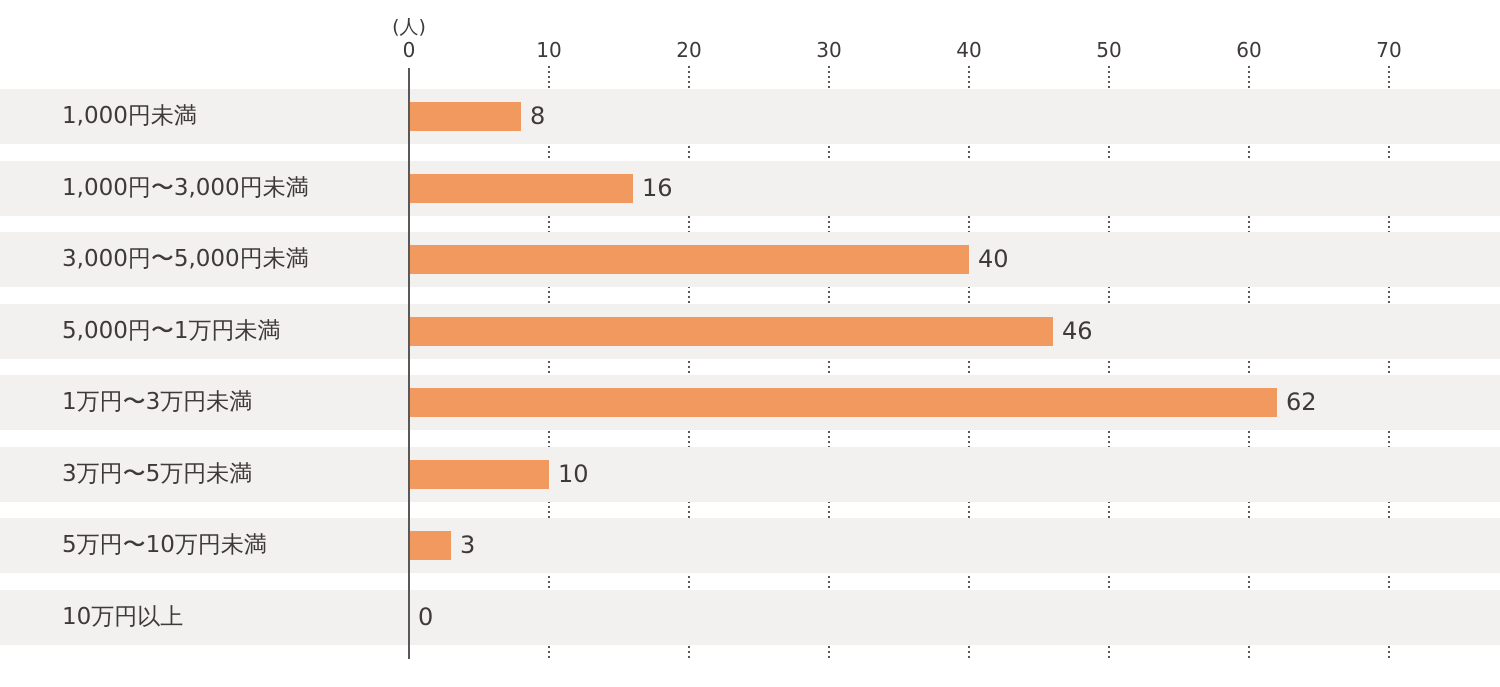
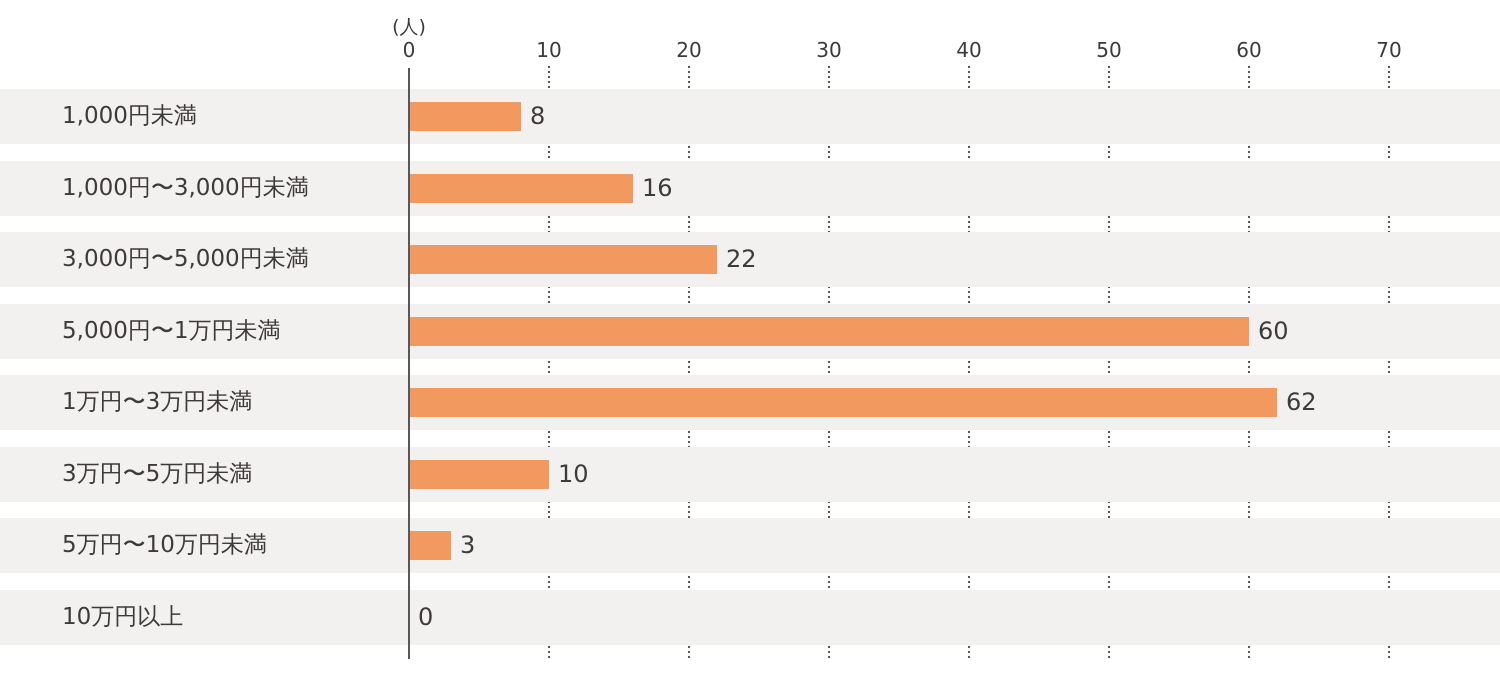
3,000円〜5,000円未満: 40 -> 22
5,000円〜1万円未満: 46 -> 60
